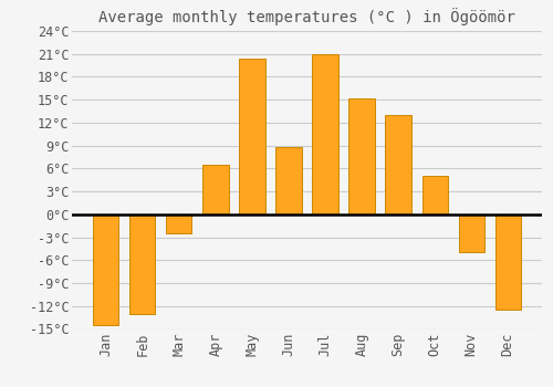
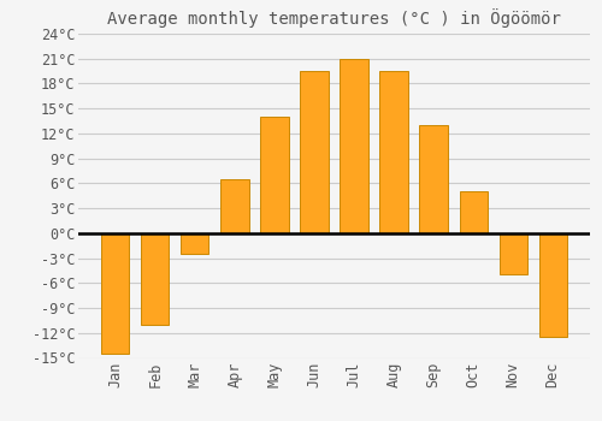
Feb: -13.0°C -> -11.0°C
May: 20.4°C -> 14.0°C
Jun: 8.8°C -> 19.5°C
Aug: 15.2°C -> 19.5°C
